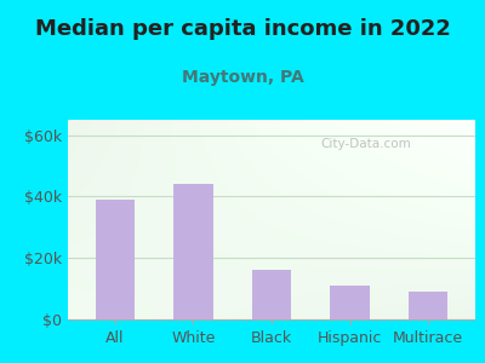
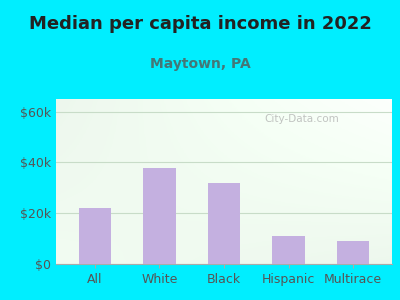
All: $39k -> $22k
White: $44k -> $38k
Black: $16k -> $32k
